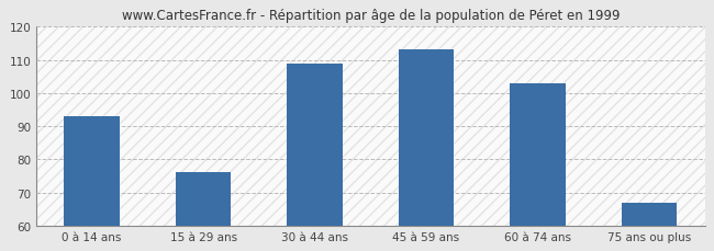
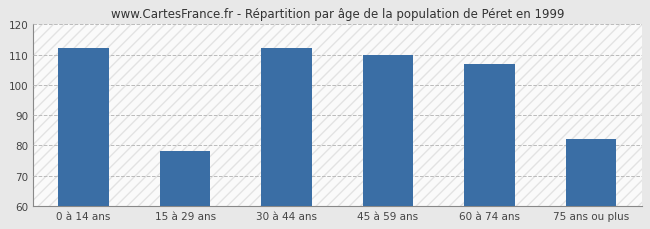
0 à 14 ans: 93 -> 112
15 à 29 ans: 76 -> 78
30 à 44 ans: 109 -> 112
45 à 59 ans: 113 -> 110
60 à 74 ans: 103 -> 107
75 ans ou plus: 67 -> 82
